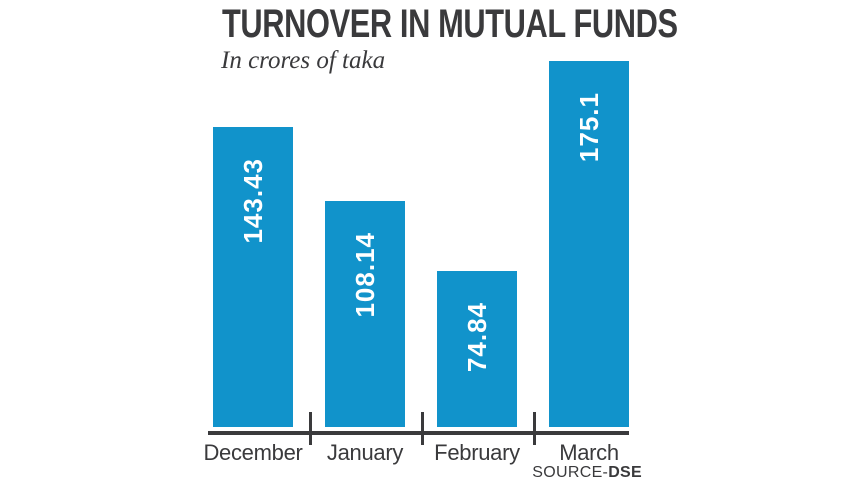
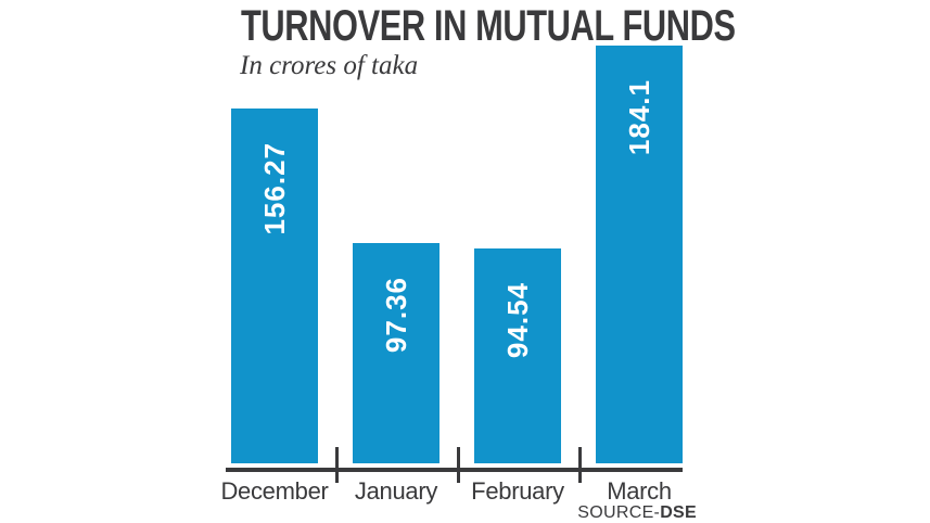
December: 143.43 -> 156.27
January: 108.14 -> 97.36
February: 74.84 -> 94.54
March: 175.1 -> 184.1
